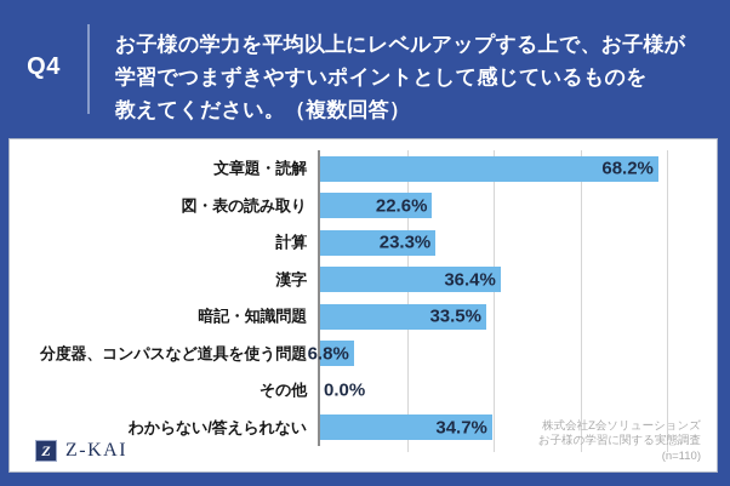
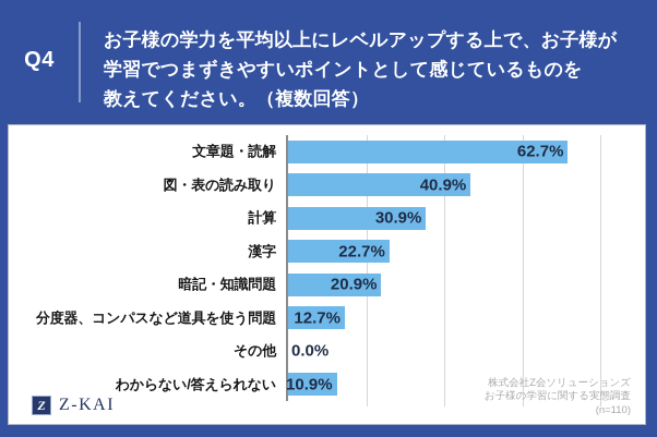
文章題・読解: 68.2% -> 62.7%
図・表の読み取り: 22.6% -> 40.9%
計算: 23.3% -> 30.9%
漢字: 36.4% -> 22.7%
暗記・知識問題: 33.5% -> 20.9%
分度器、コンパスなど道具を使う問題: 6.8% -> 12.7%
わからない/答えられない: 34.7% -> 10.9%
